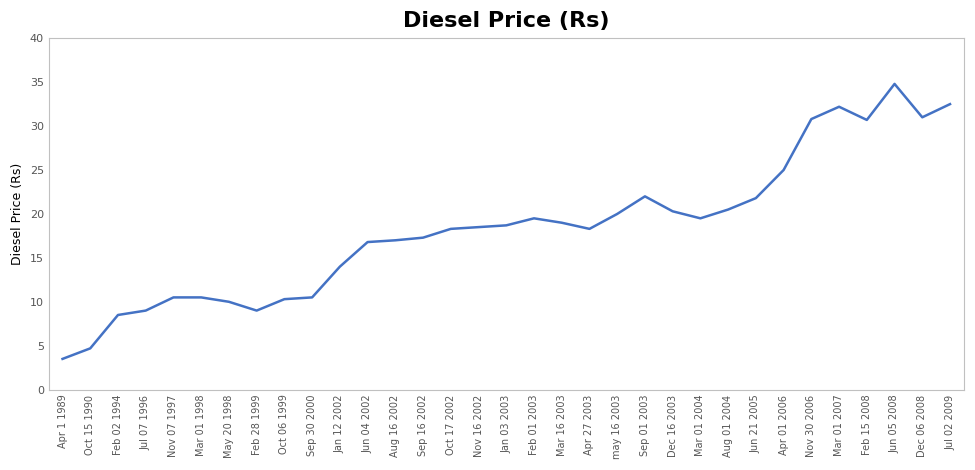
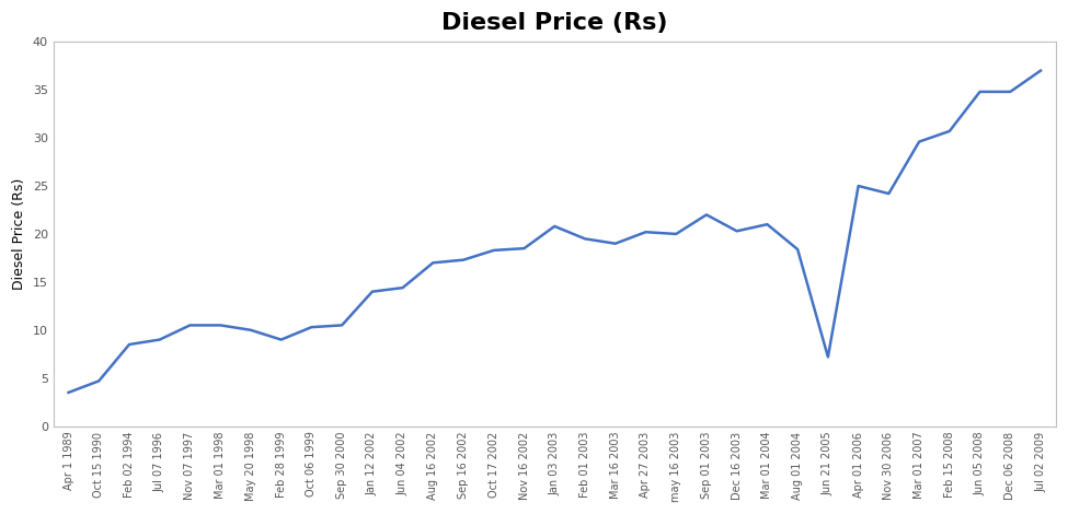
Jun 04 2002: 16.8 -> 14.4
Jan 03 2003: 18.7 -> 20.8
Apr 27 2003: 18.3 -> 20.2
Mar 01 2004: 19.5 -> 21.0
Aug 01 2004: 20.5 -> 18.4
Jun 21 2005: 21.8 -> 7.2
Nov 30 2006: 30.8 -> 24.2
Mar 01 2007: 32.2 -> 29.6
Dec 06 2008: 31.0 -> 34.8
Jul 02 2009: 32.5 -> 37.0
